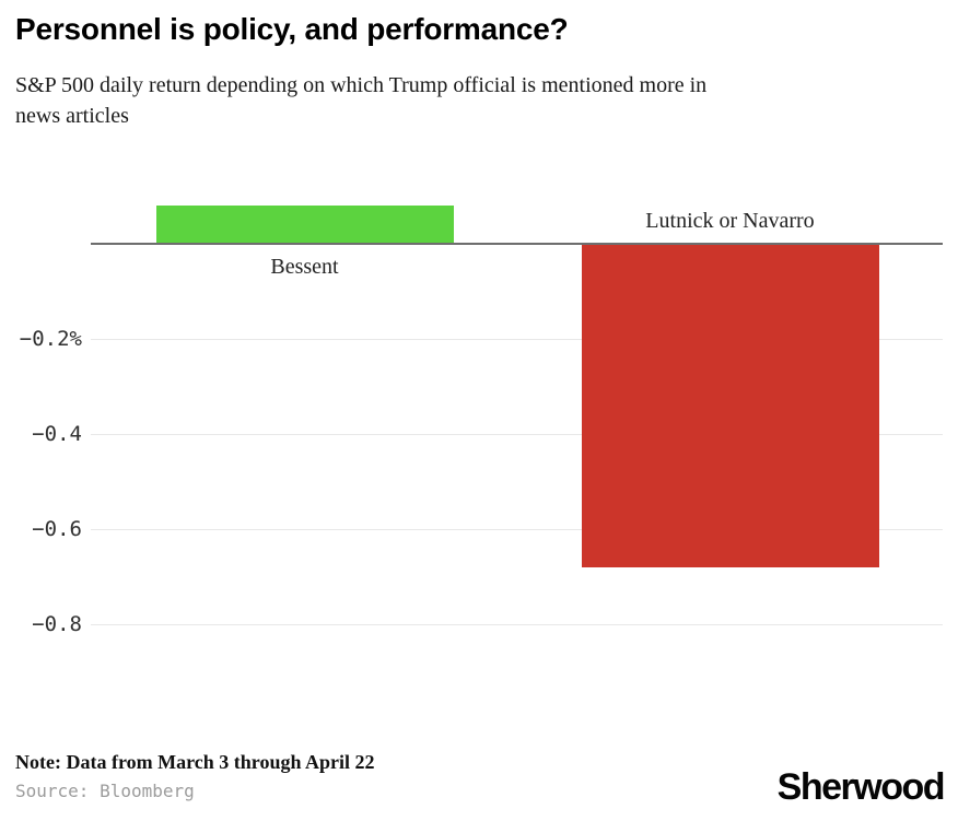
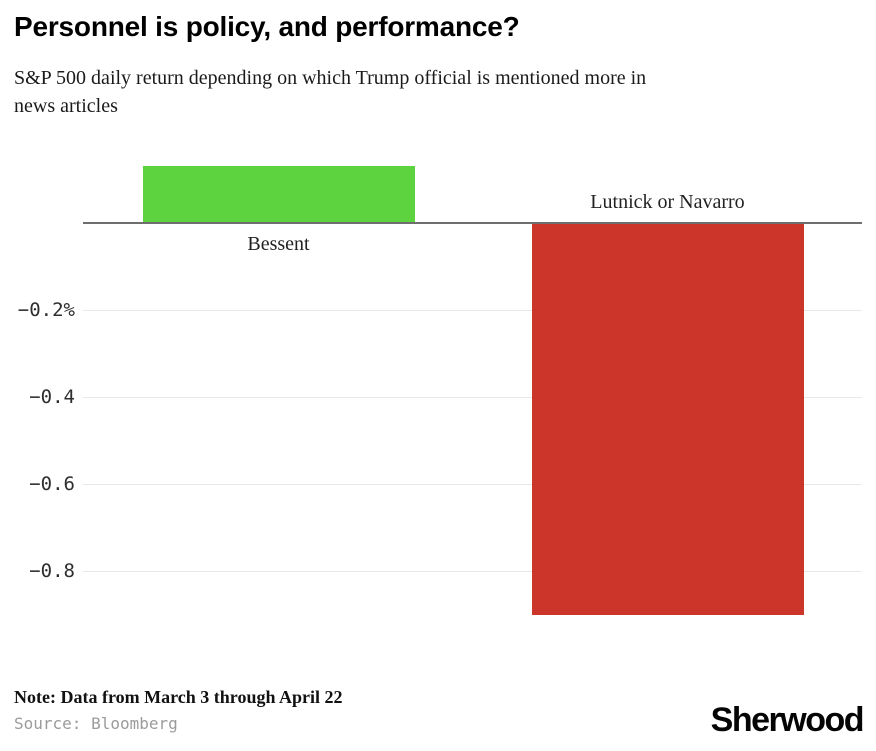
Bessent: 0.08% -> 0.13%
Lutnick or Navarro: -0.68% -> -0.90%
